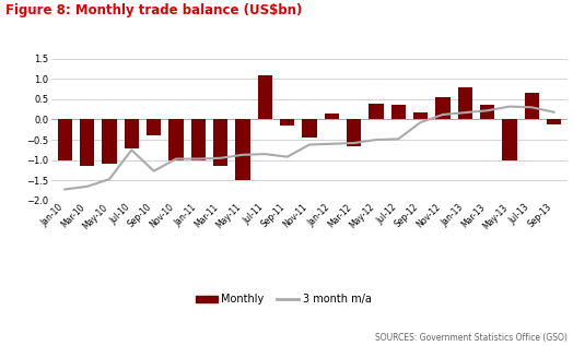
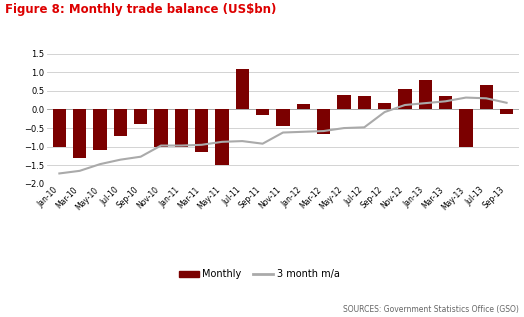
Monthly/Mar-10: -1.15 -> -1.30
3 month m/a/Jul-10: -0.75 -> -1.35
